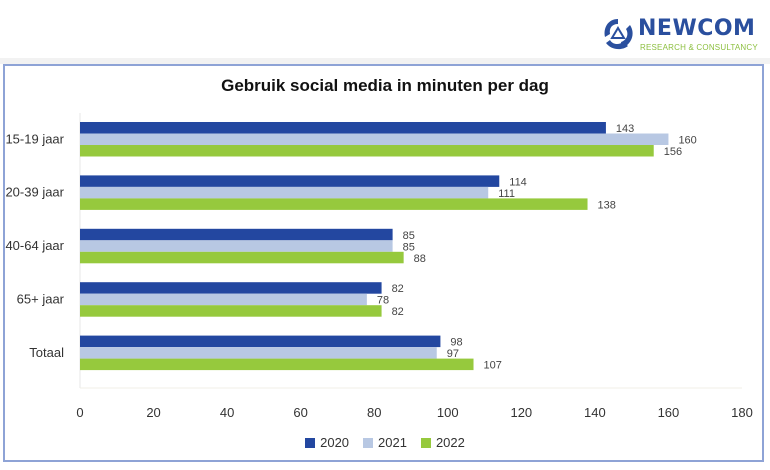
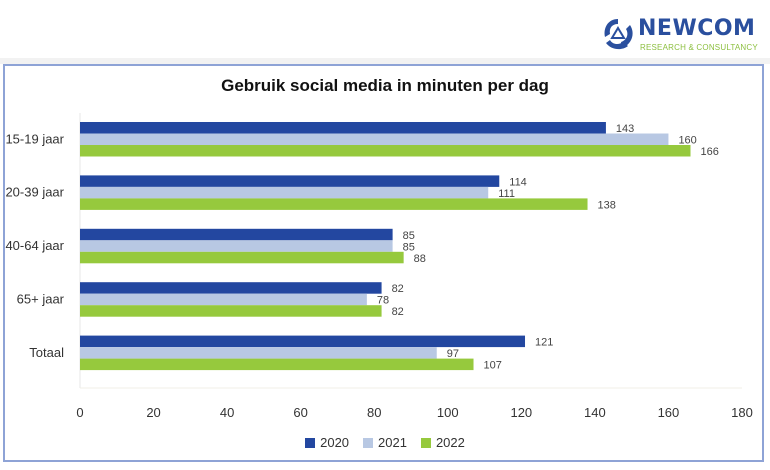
2022/15-19 jaar: 156 -> 166
2020/Totaal: 98 -> 121
